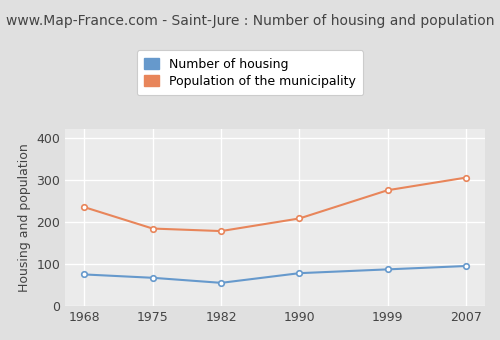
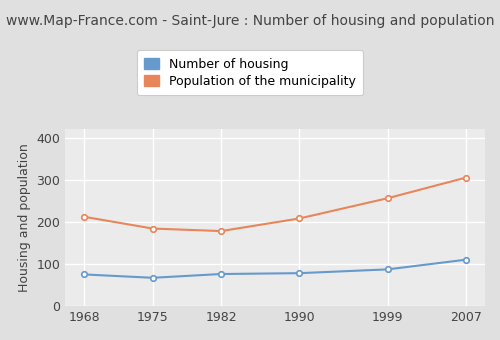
Population of the municipality/1968: 235 -> 212
Number of housing/1982: 55 -> 76
Population of the municipality/1999: 275 -> 256
Number of housing/2007: 95 -> 110
